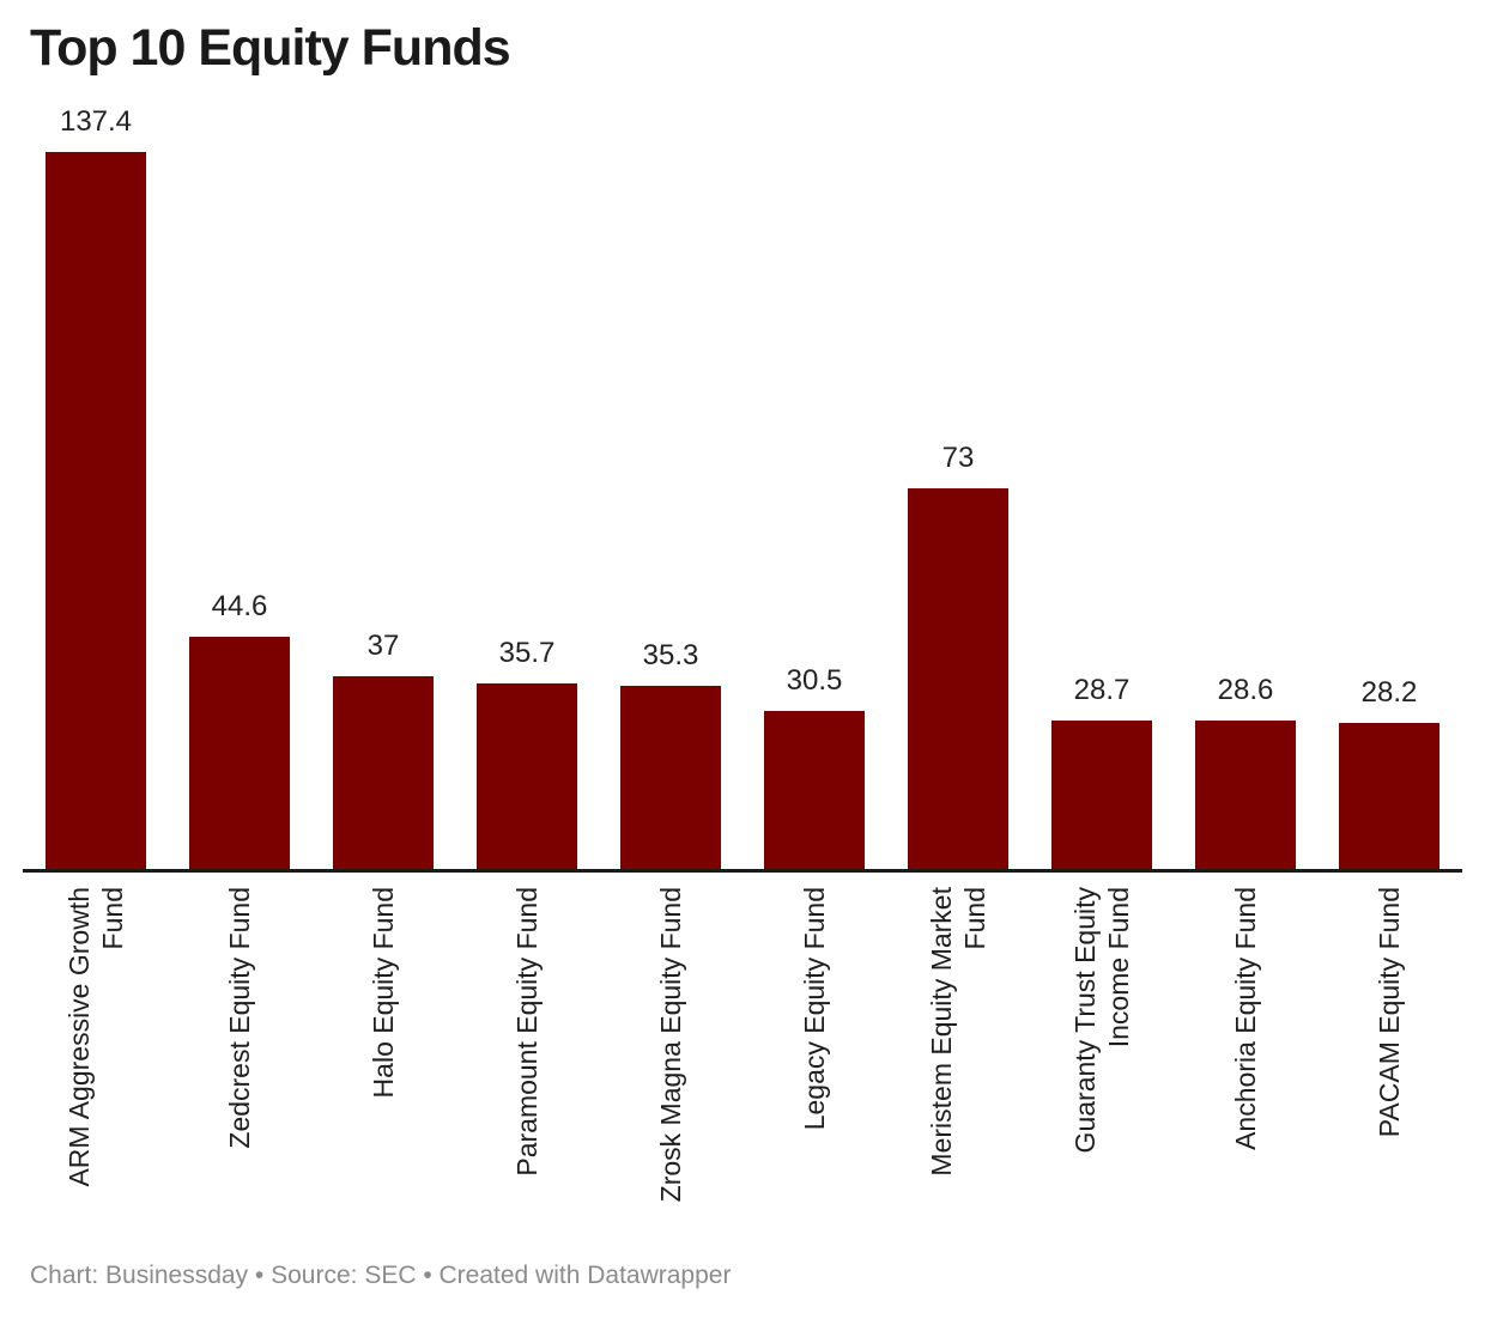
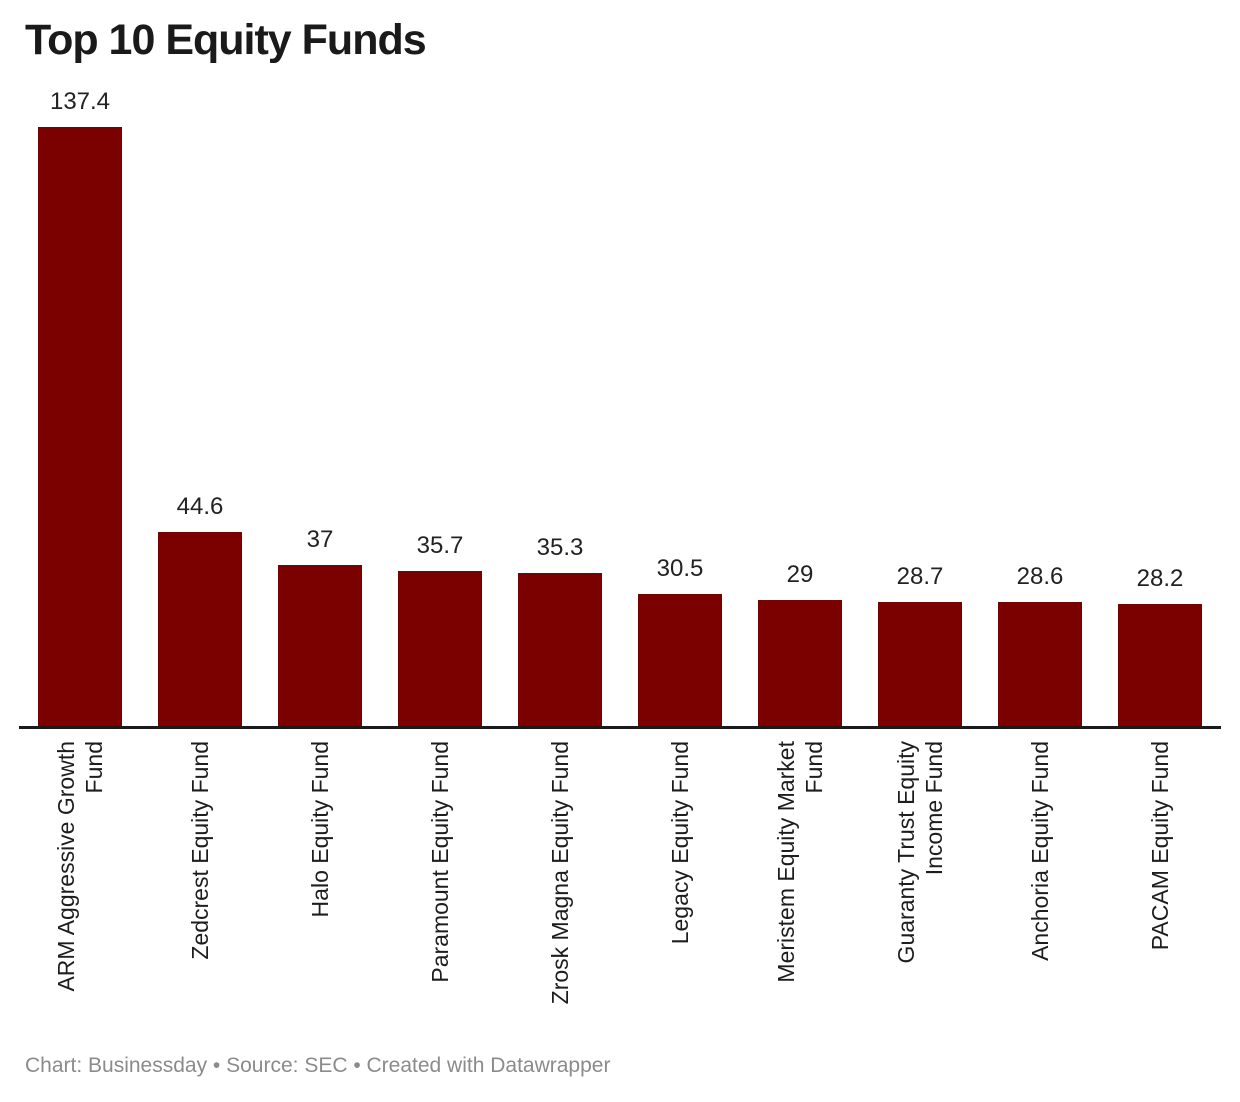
Meristem Equity Market Fund: 73 -> 29
